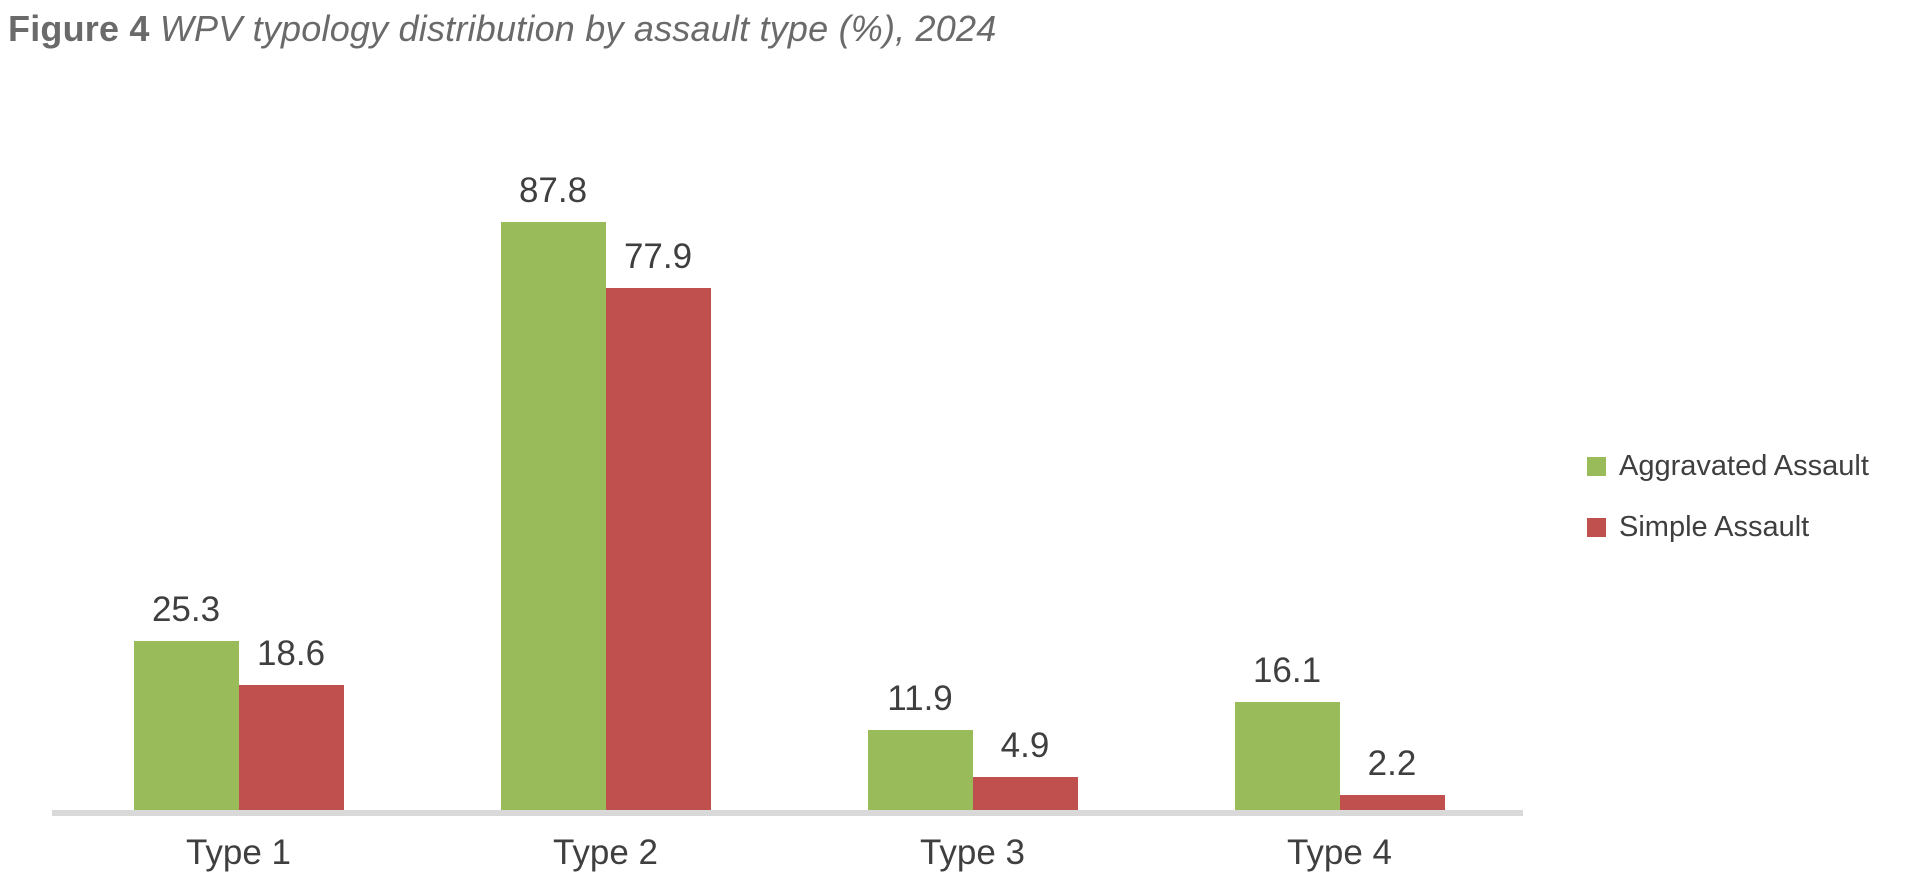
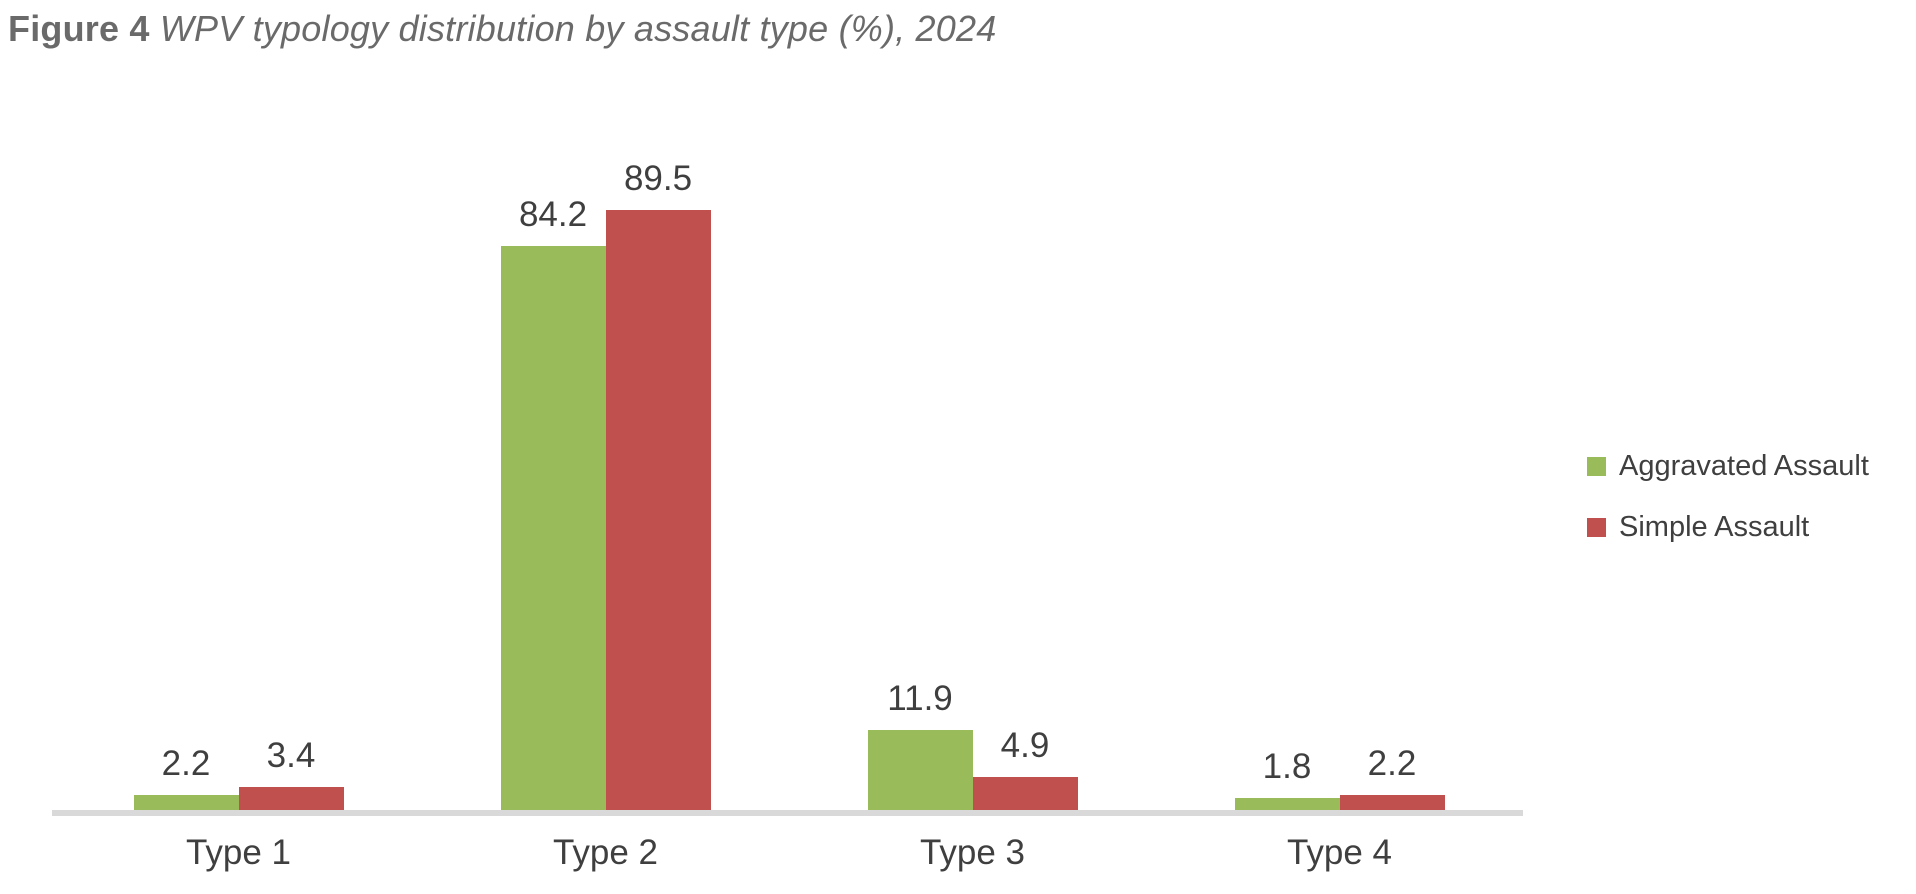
Aggravated Assault/Type 1: 25.3 -> 2.2
Simple Assault/Type 1: 18.6 -> 3.4
Aggravated Assault/Type 2: 87.8 -> 84.2
Simple Assault/Type 2: 77.9 -> 89.5
Aggravated Assault/Type 4: 16.1 -> 1.8
